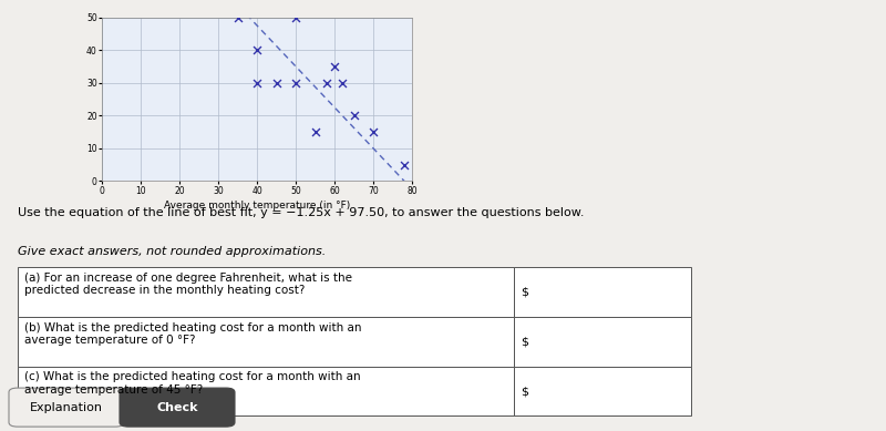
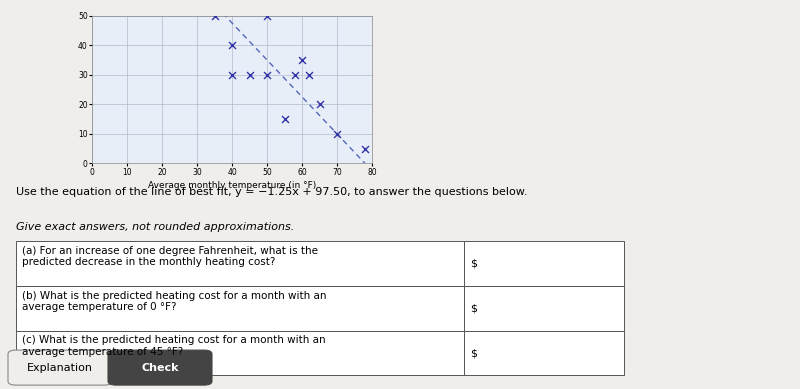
70: 15 -> 10
